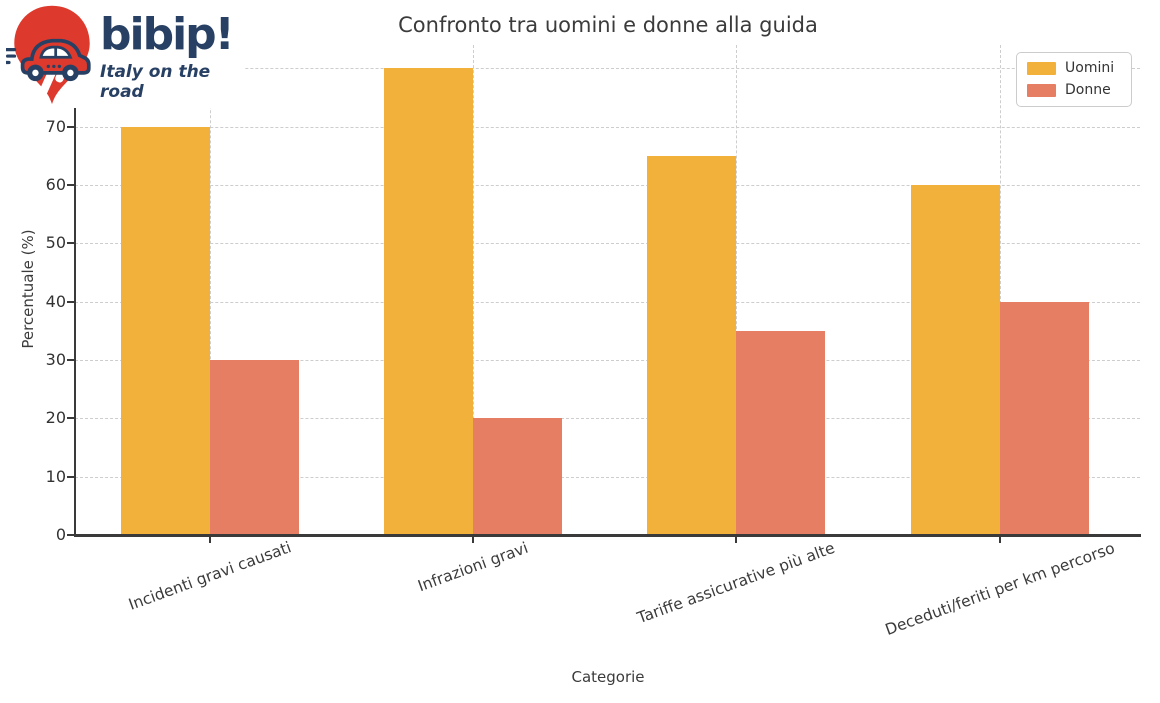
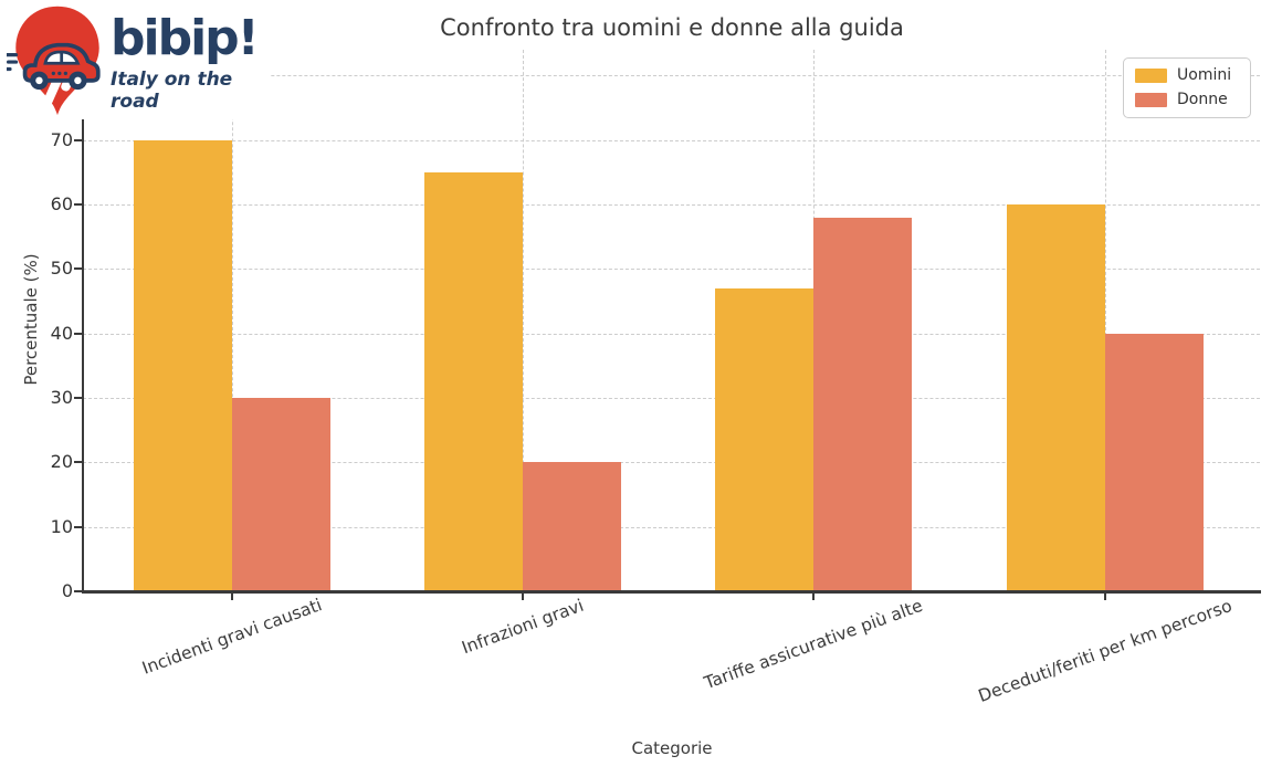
Uomini/Infrazioni gravi: 80 -> 65
Uomini/Tariffe assicurative più alte: 65 -> 47
Donne/Tariffe assicurative più alte: 35 -> 58
